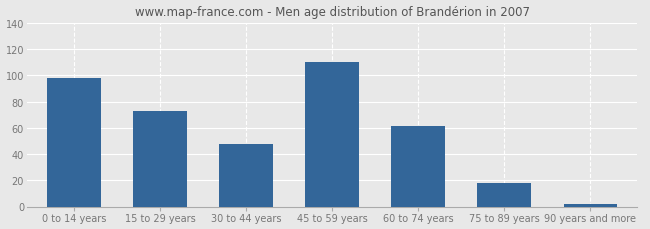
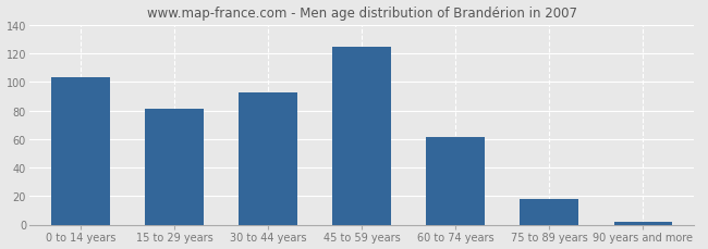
0 to 14 years: 98 -> 103
15 to 29 years: 73 -> 81
30 to 44 years: 48 -> 93
45 to 59 years: 110 -> 125
